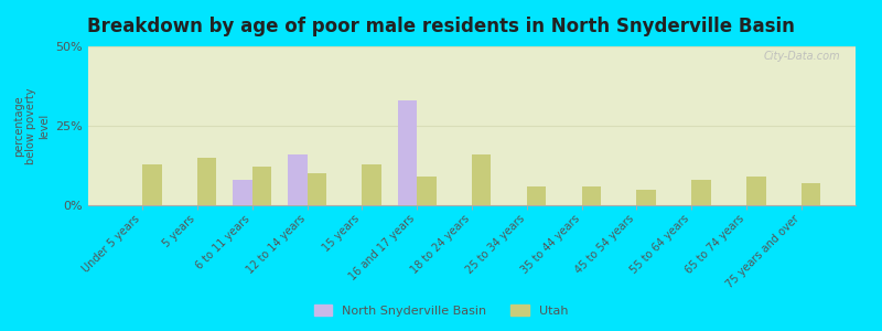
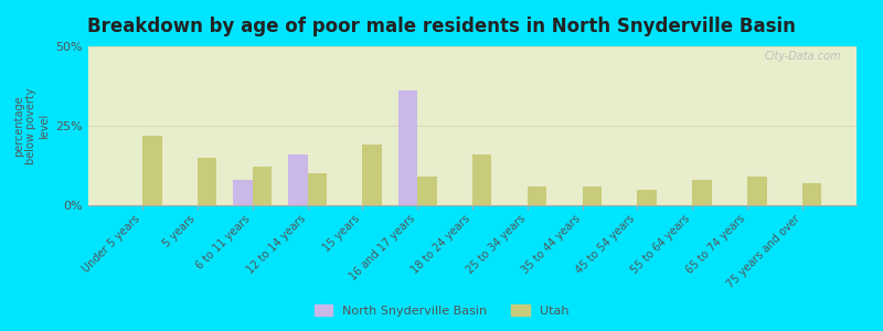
Utah/Under 5 years: 13% -> 22%
Utah/15 years: 13% -> 19%
North Snyderville Basin/16 and 17 years: 33% -> 36%
